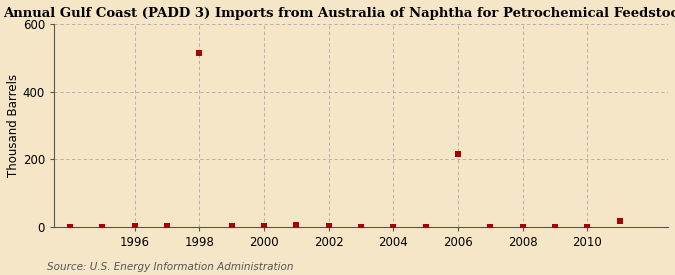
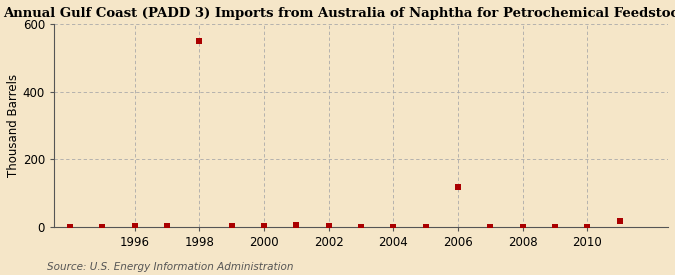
1998: 515 -> 549
2006: 215 -> 118
